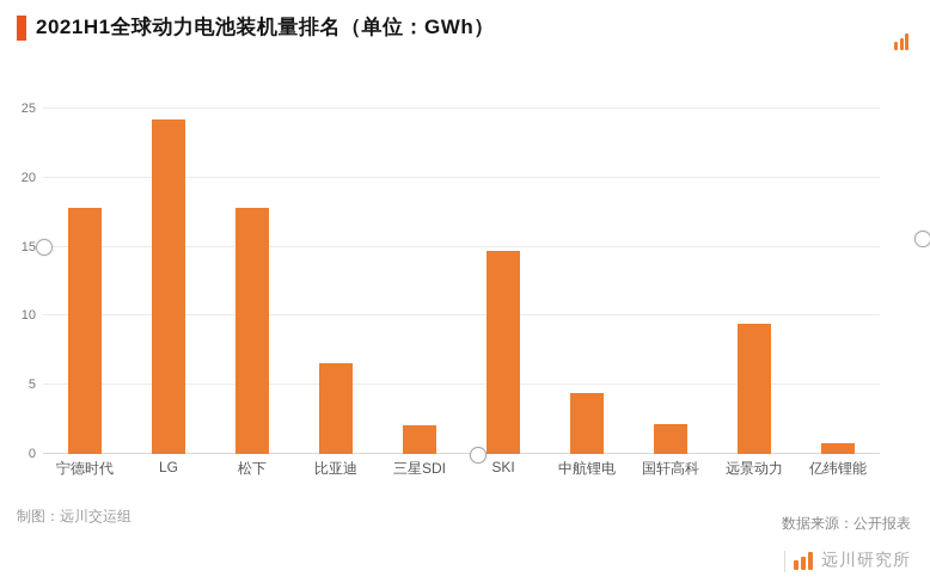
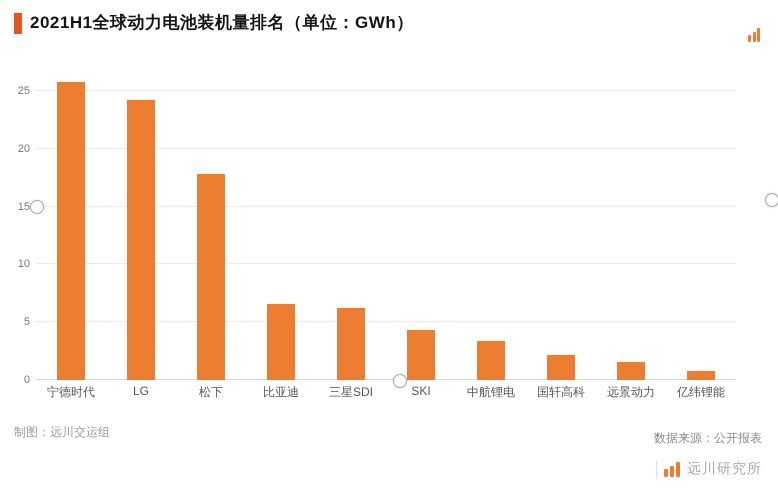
宁德时代: 17.8 -> 25.8
三星SDI: 2.1 -> 6.2
SKI: 14.7 -> 4.3
中航锂电: 4.4 -> 3.4
远景动力: 9.4 -> 1.6
